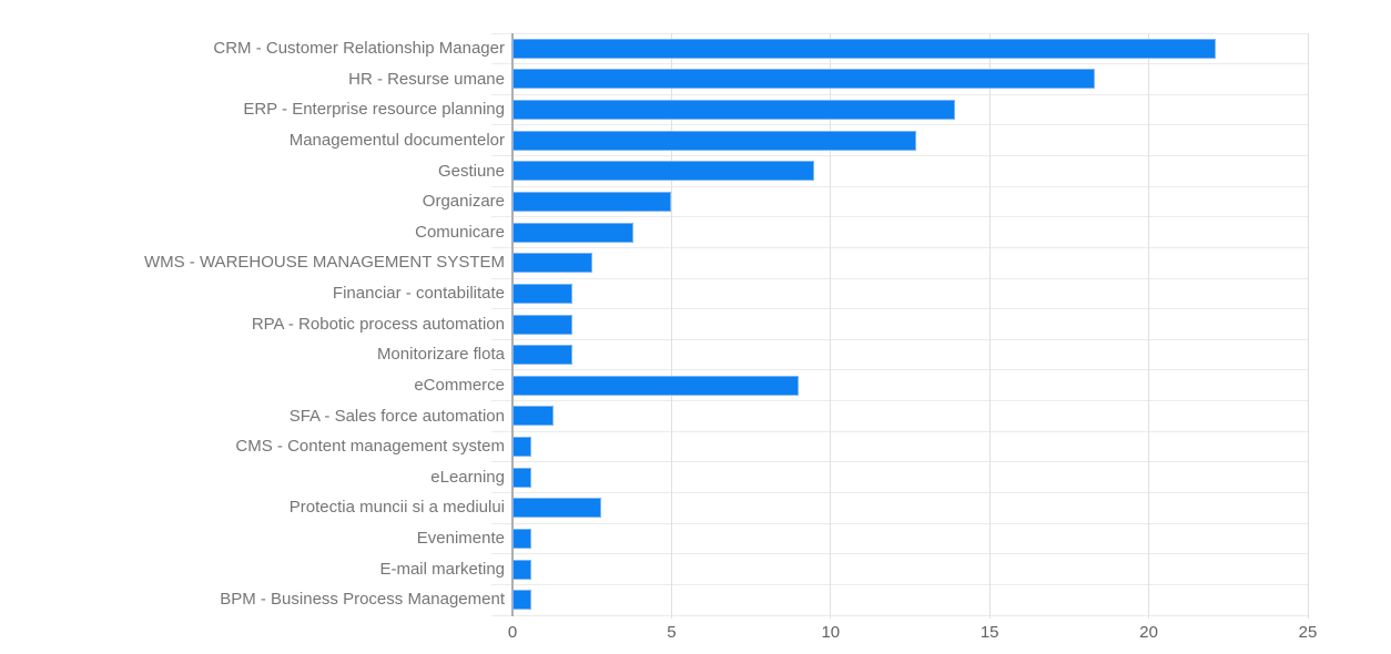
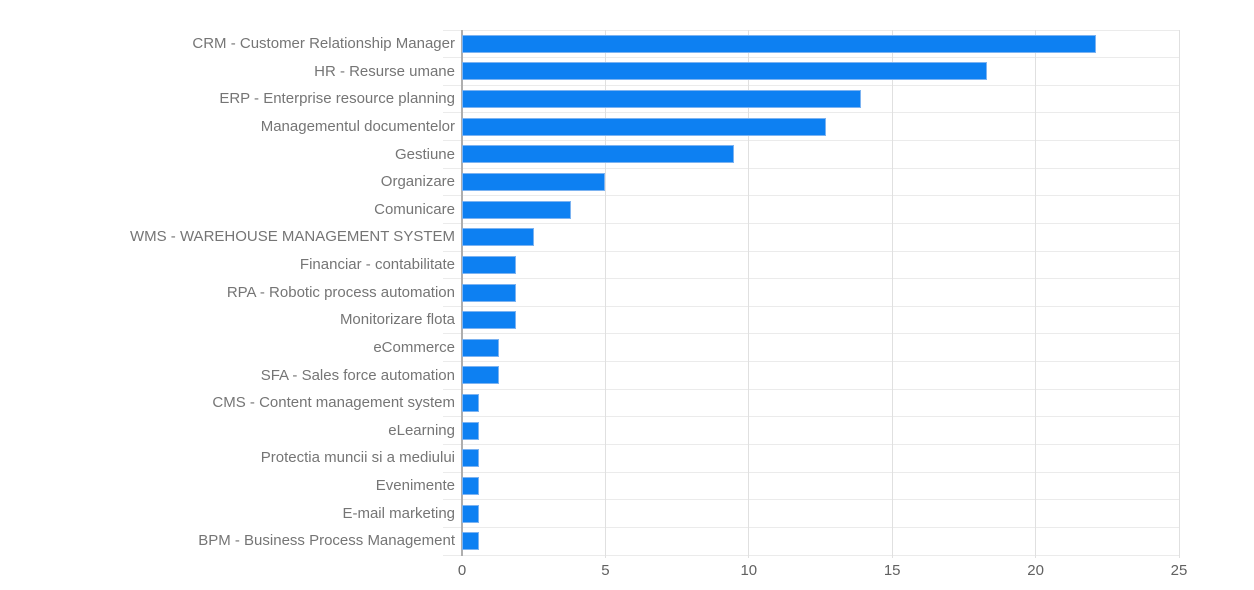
eCommerce: 9.0 -> 1.3
Protectia muncii si a mediului: 2.8 -> 0.6
